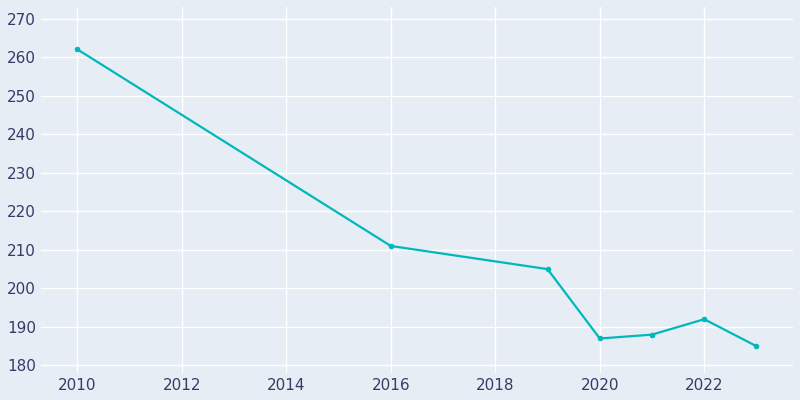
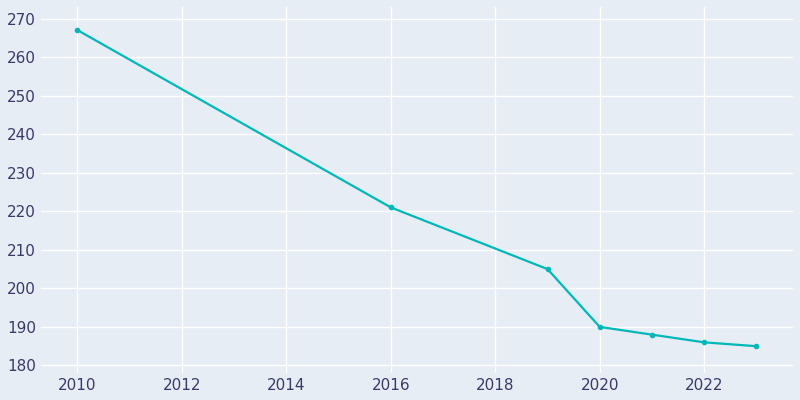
2010: 262 -> 267
2016: 211 -> 221
2020: 187 -> 190
2022: 192 -> 186
